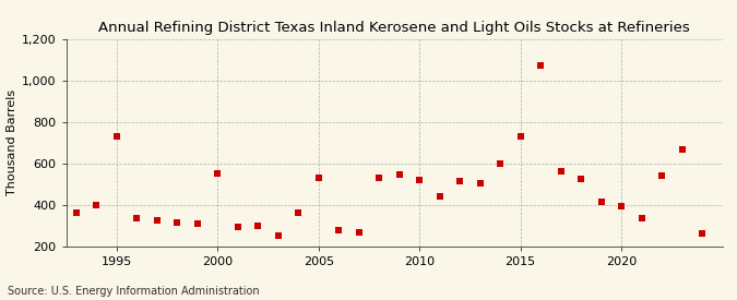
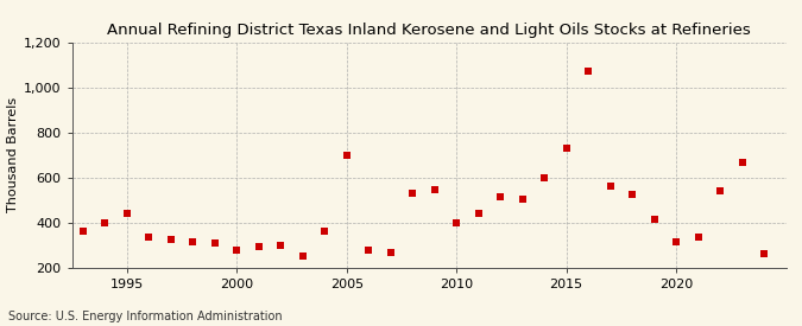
1995: 730 -> 440
2000: 550 -> 280
2005: 530 -> 700
2010: 520 -> 400
2020: 390 -> 320
